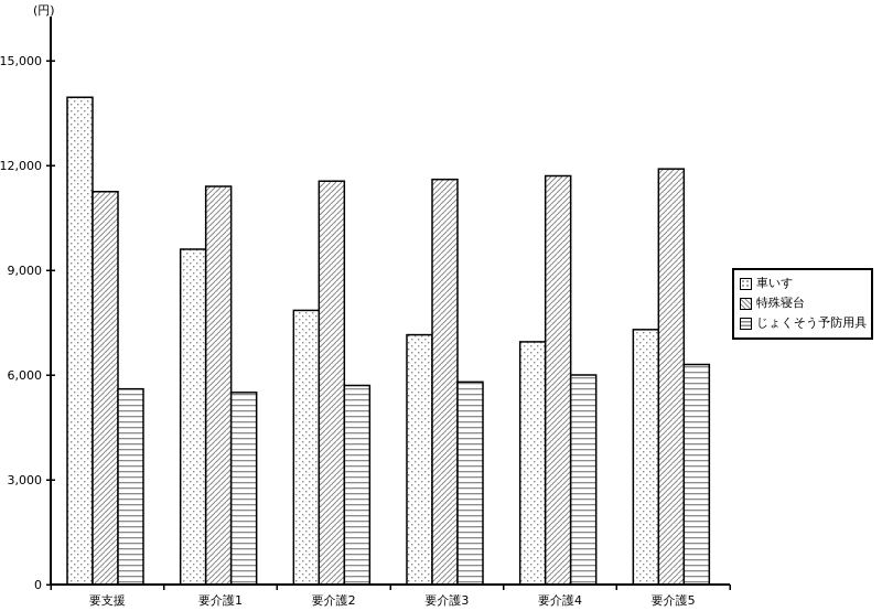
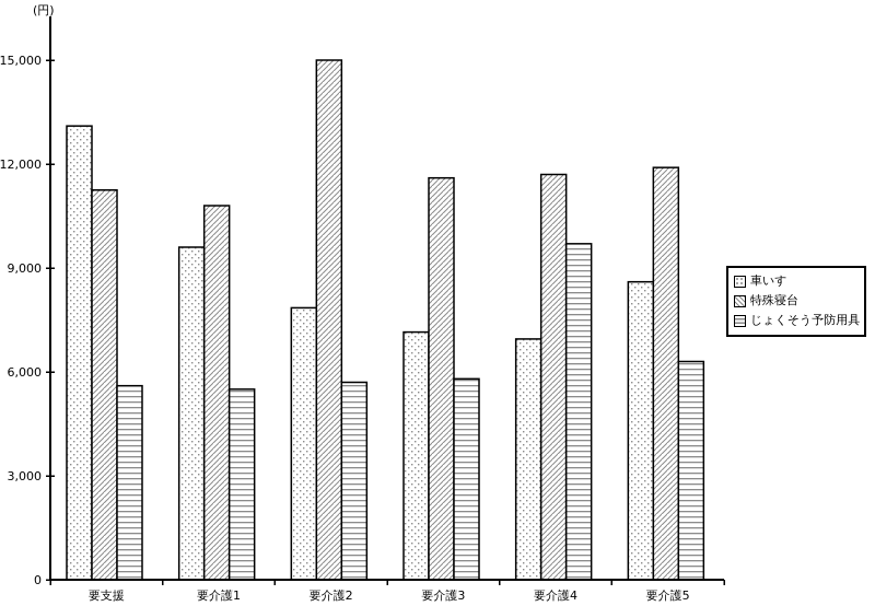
車いす/要支援: 14000 -> 13100
特殊寝台/要介護1: 11400 -> 10800
特殊寝台/要介護2: 11600 -> 15000
じょくそう予防用具/要介護4: 6000 -> 9700
車いす/要介護5: 7300 -> 8600
